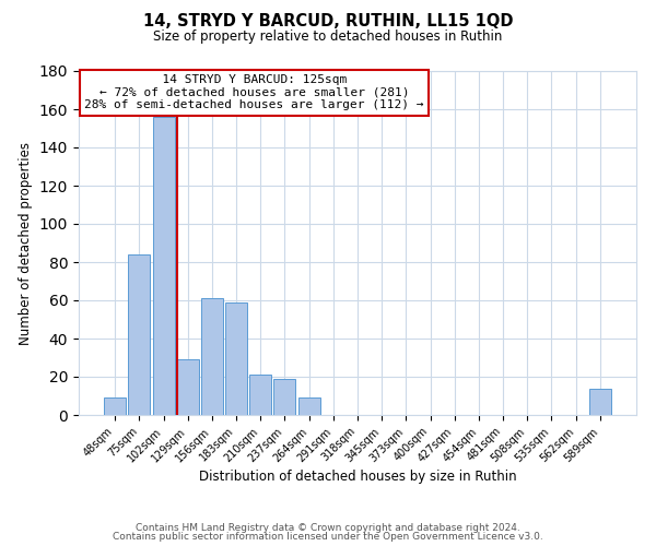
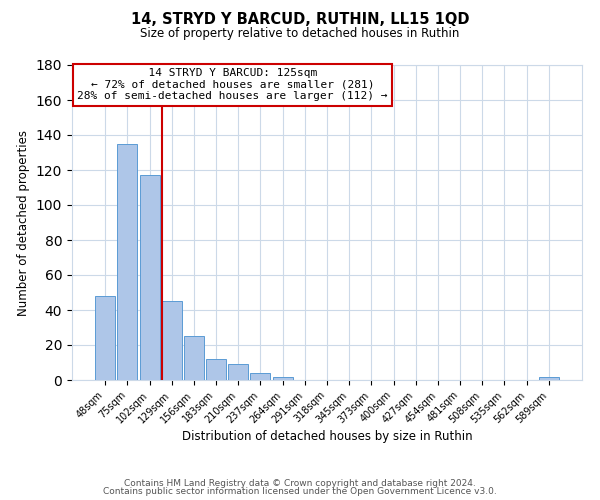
48sqm: 9 -> 48
75sqm: 84 -> 135
102sqm: 156 -> 117
129sqm: 29 -> 45
156sqm: 61 -> 25
183sqm: 59 -> 12
210sqm: 21 -> 9
237sqm: 19 -> 4
264sqm: 9 -> 2
589sqm: 14 -> 2
